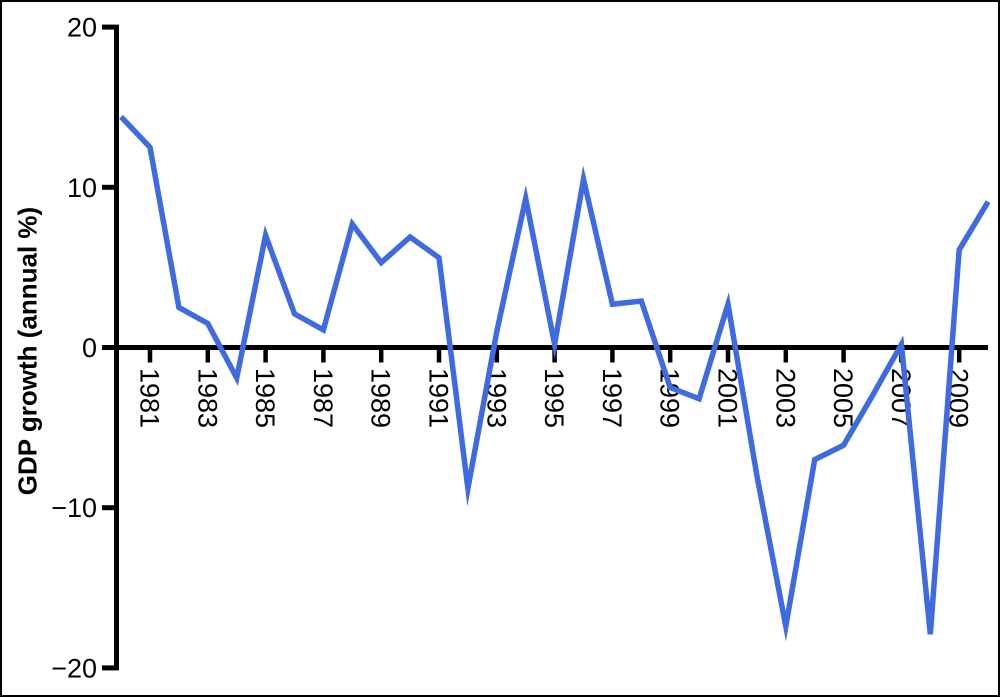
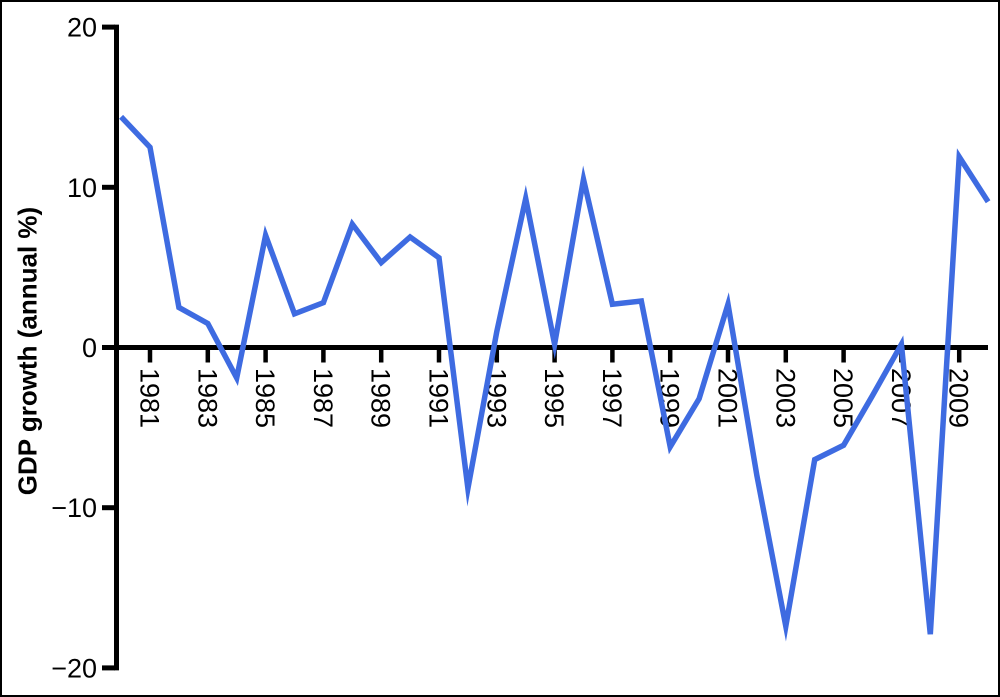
1987: 1.1 -> 2.8
1999: -2.5 -> -6.2
2009: 6.1 -> 11.9
